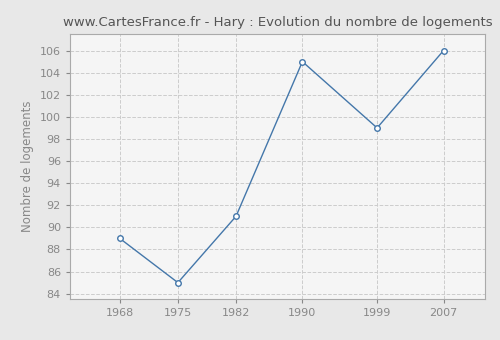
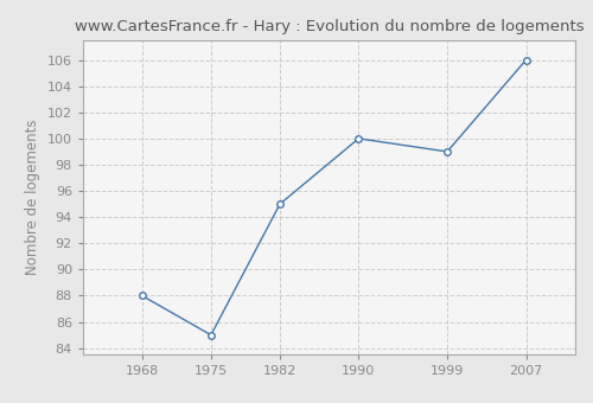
1968: 89 -> 88
1982: 91 -> 95
1990: 105 -> 100
